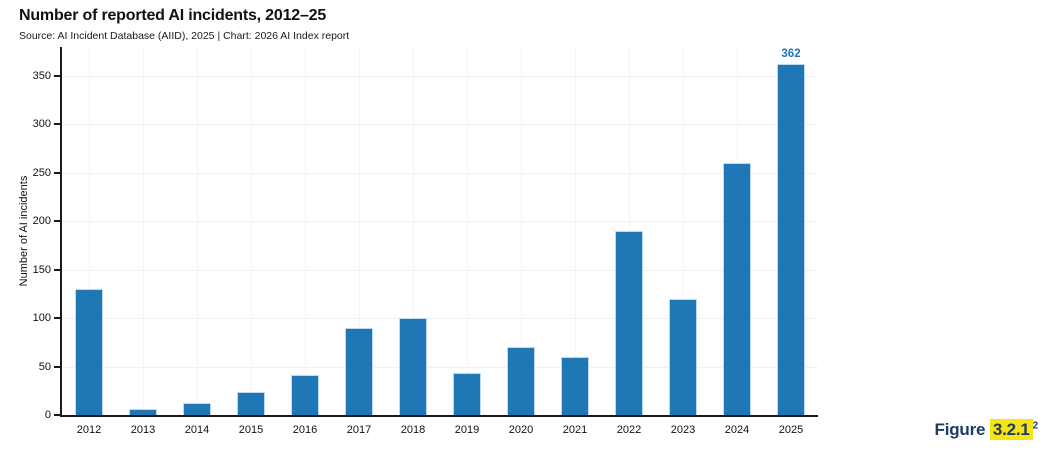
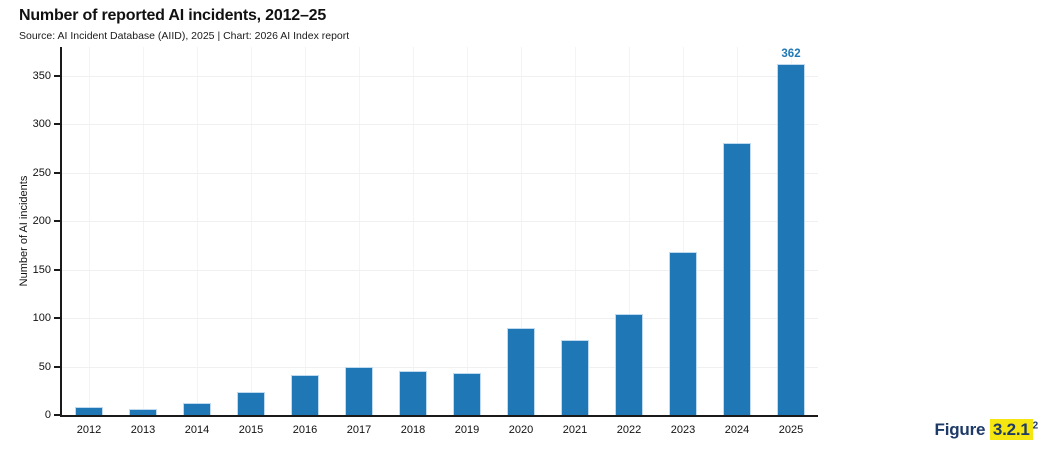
2012: 130 -> 10
2017: 90 -> 50
2018: 100 -> 40
2020: 70 -> 90
2021: 60 -> 80
2022: 190 -> 100
2023: 120 -> 170
2024: 260 -> 280
